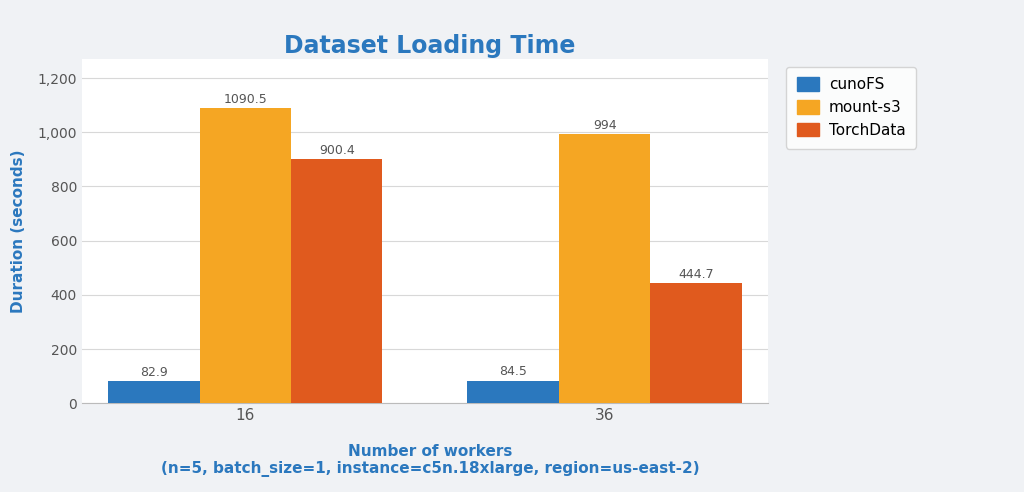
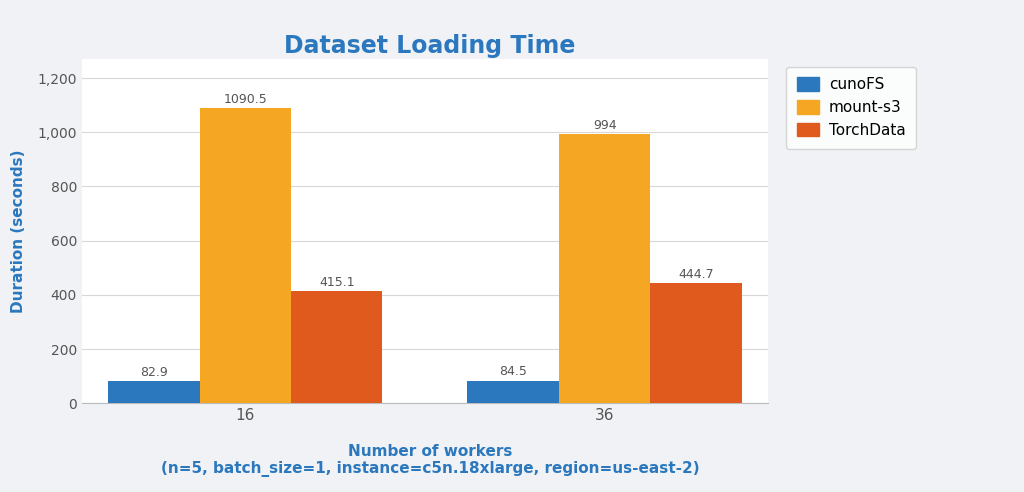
TorchData/16: 900.4 -> 415.1
